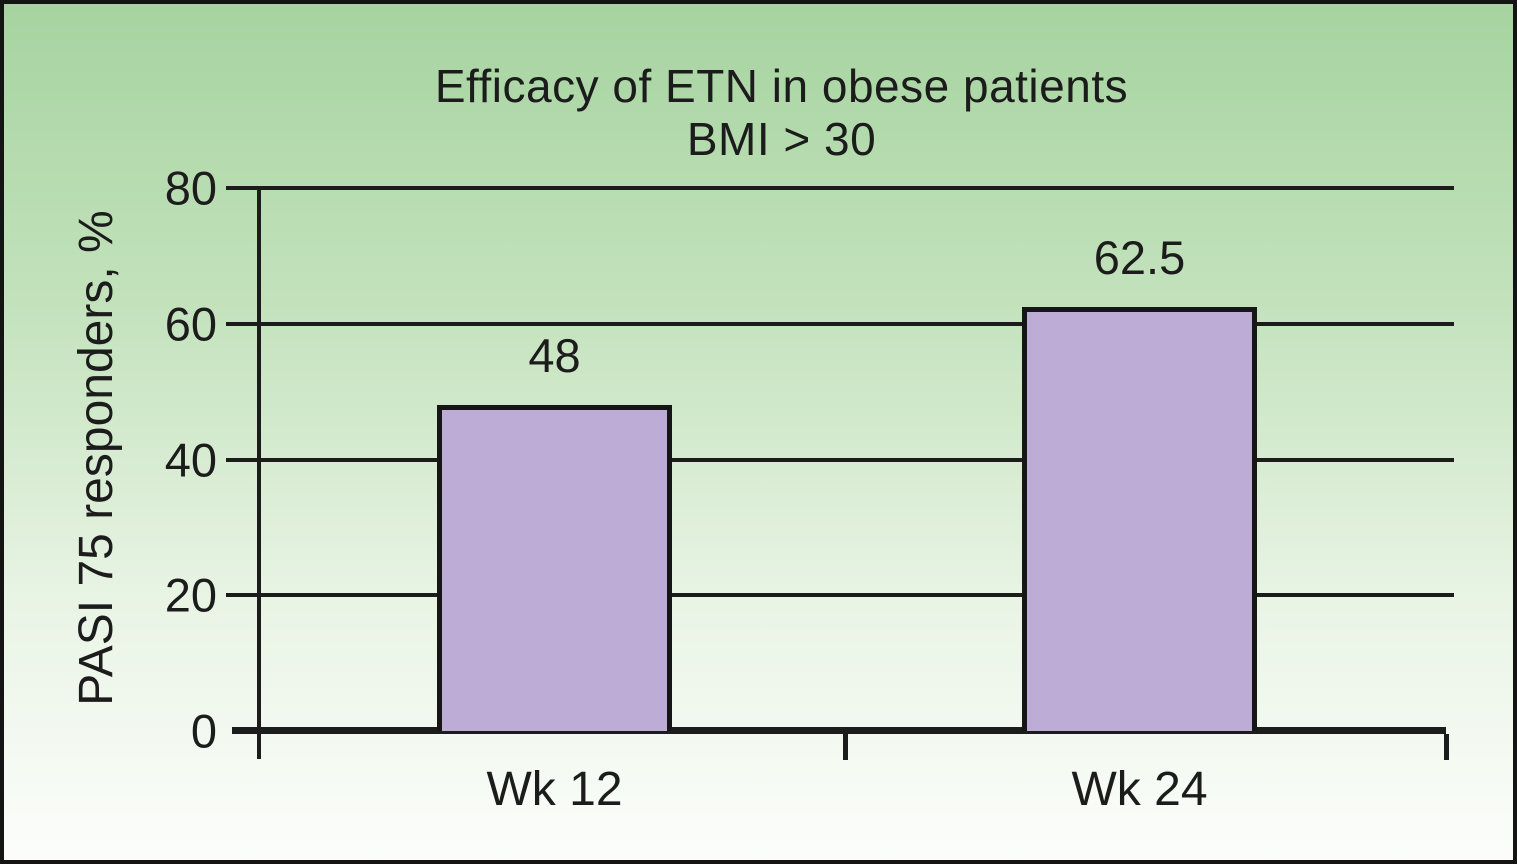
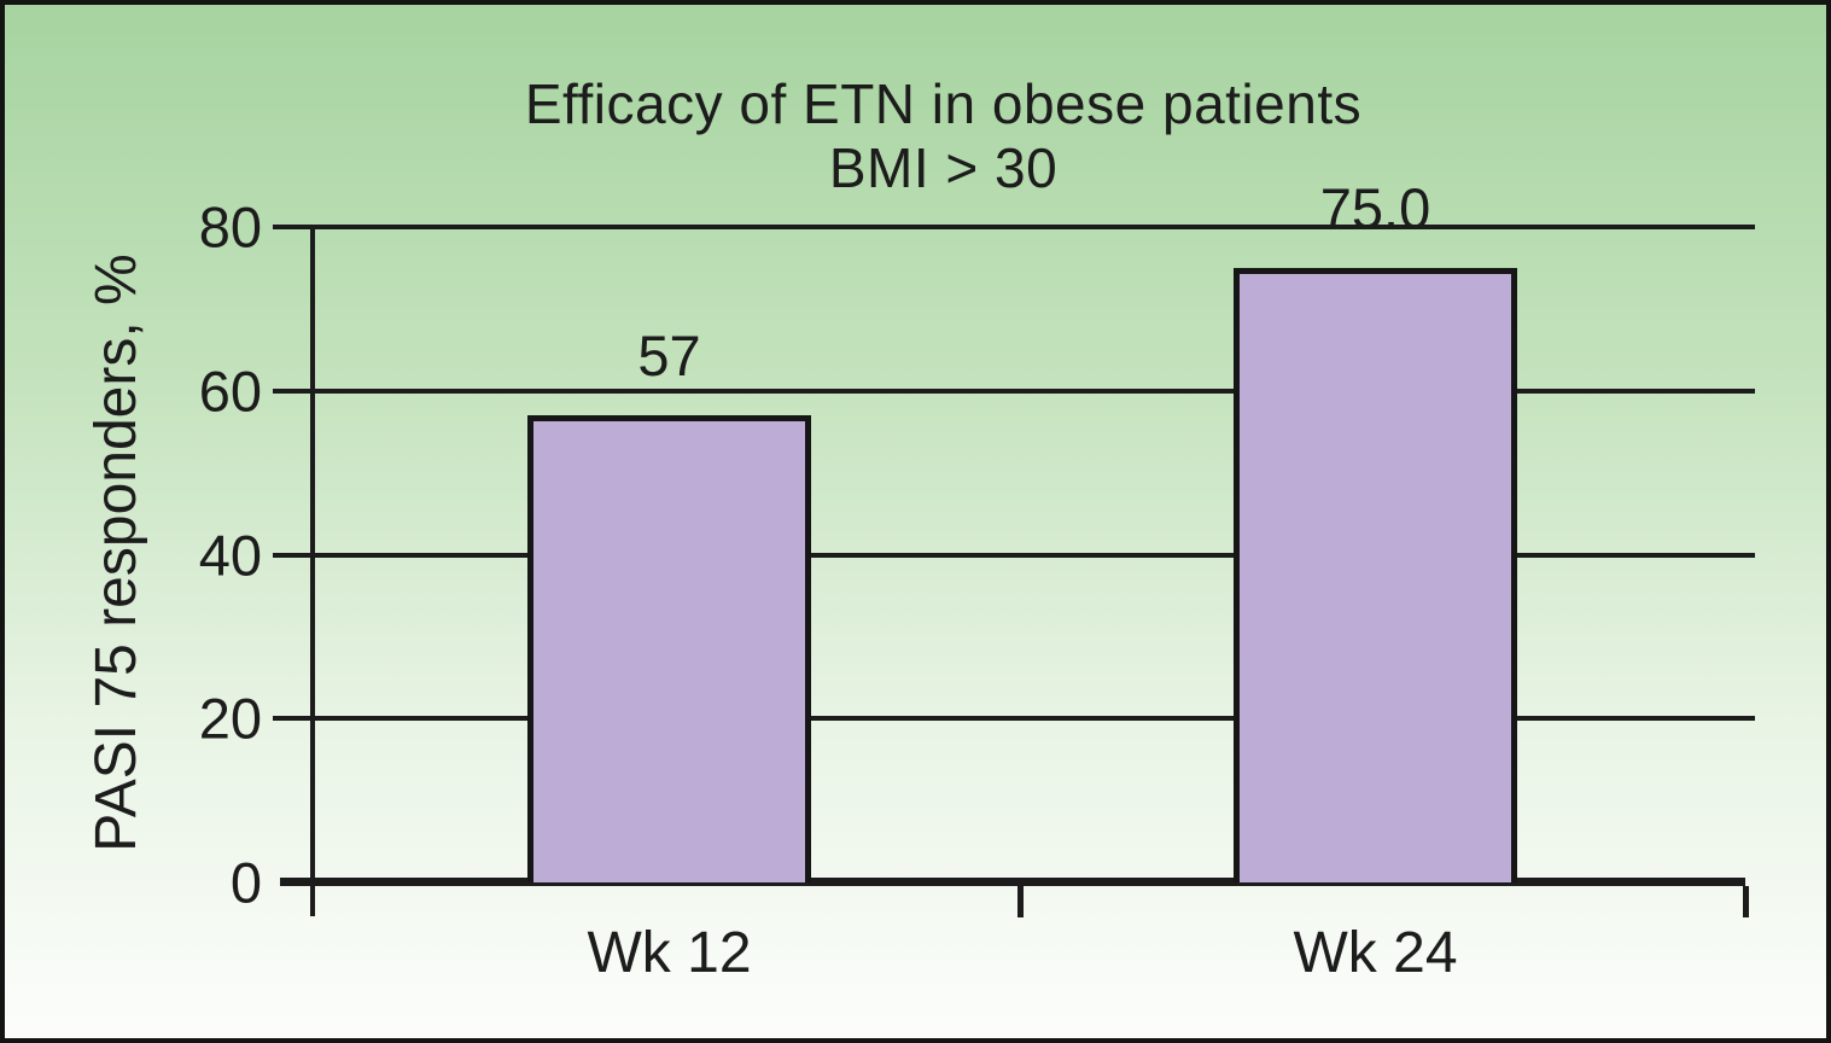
Wk 12: 48 -> 57
Wk 24: 62.5 -> 75.0
